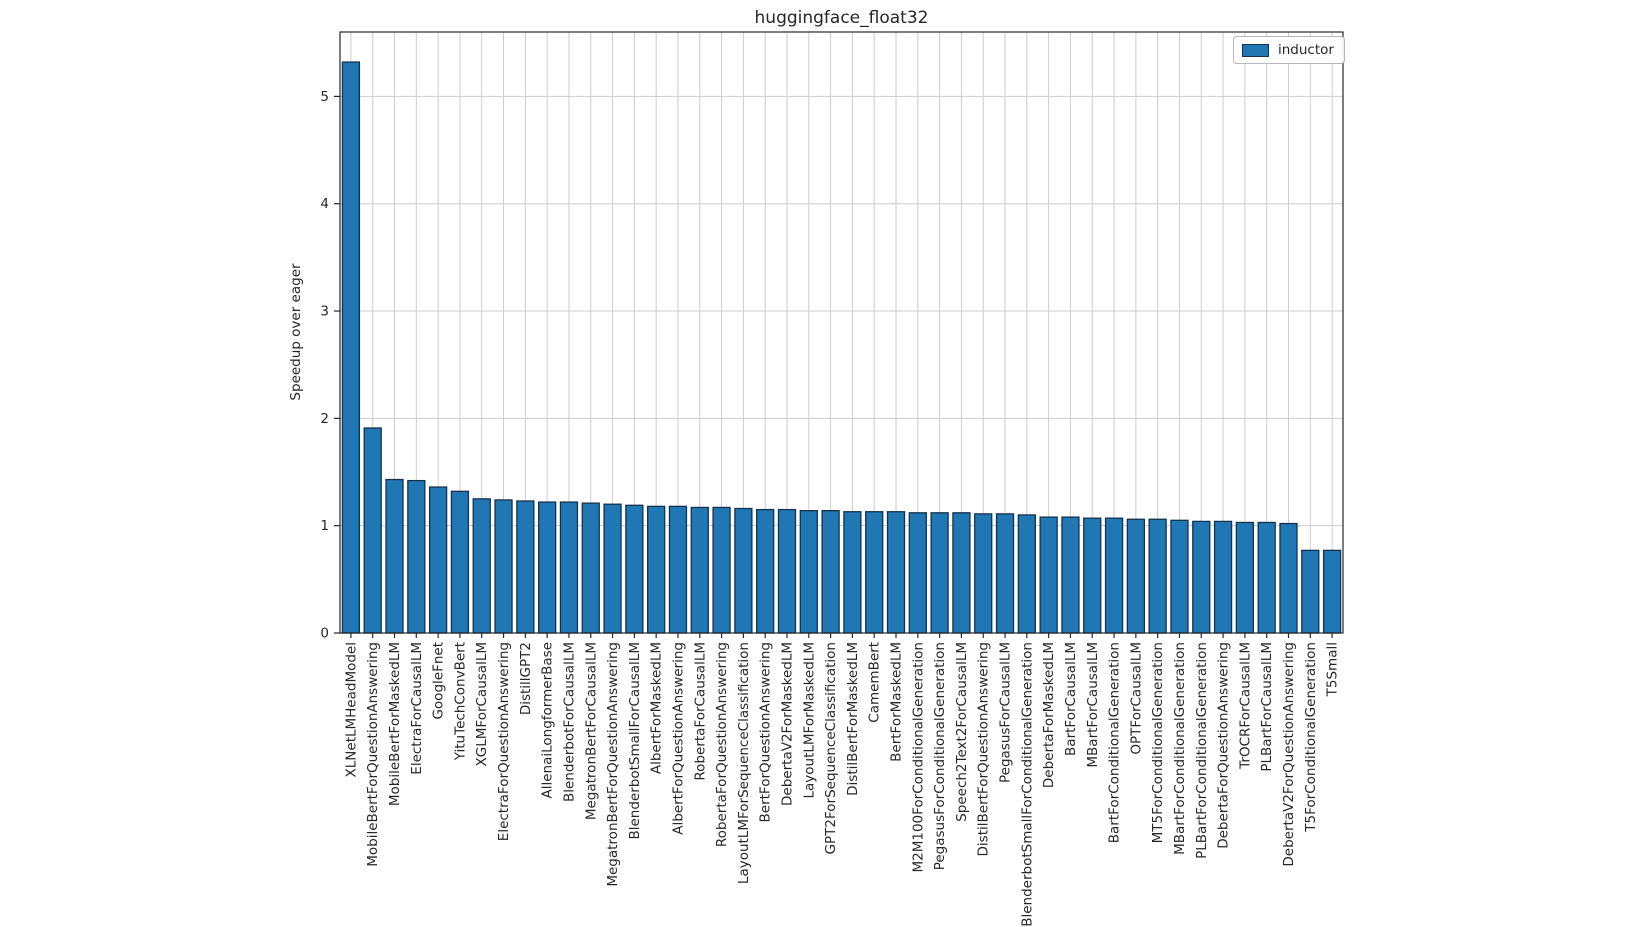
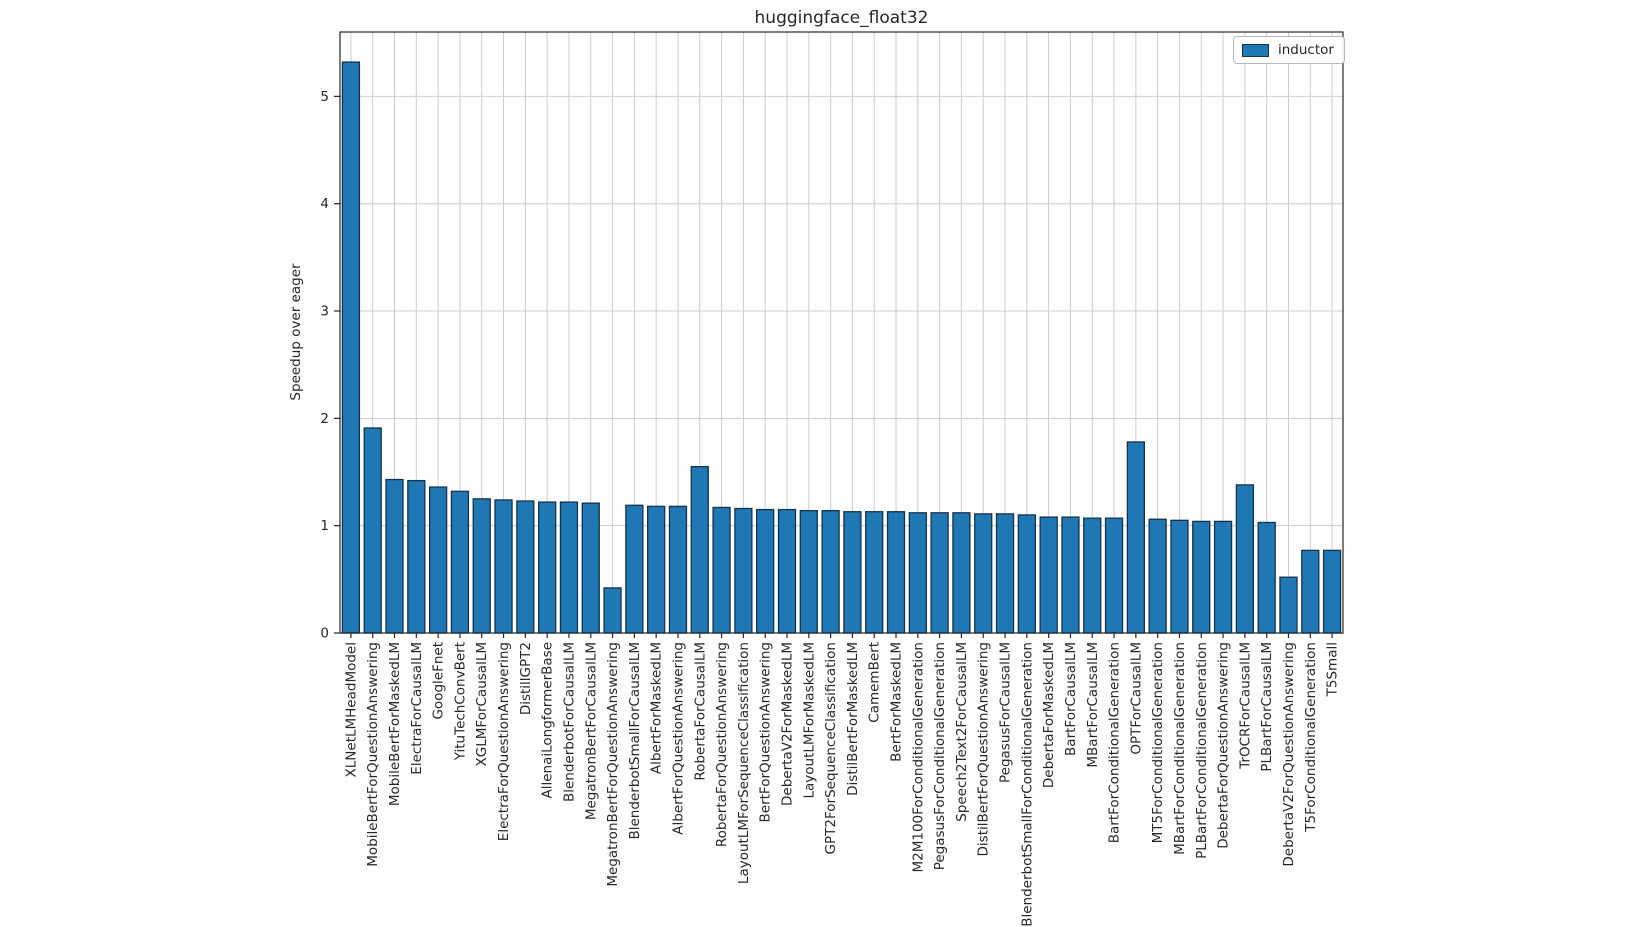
MegatronBertForQuestionAnswering: 1.20 -> 0.42
RobertaForCausalLM: 1.17 -> 1.55
OPTForCausalLM: 1.06 -> 1.78
TrOCRForCausalLM: 1.03 -> 1.38
DebertaV2ForQuestionAnswering: 1.02 -> 0.52
